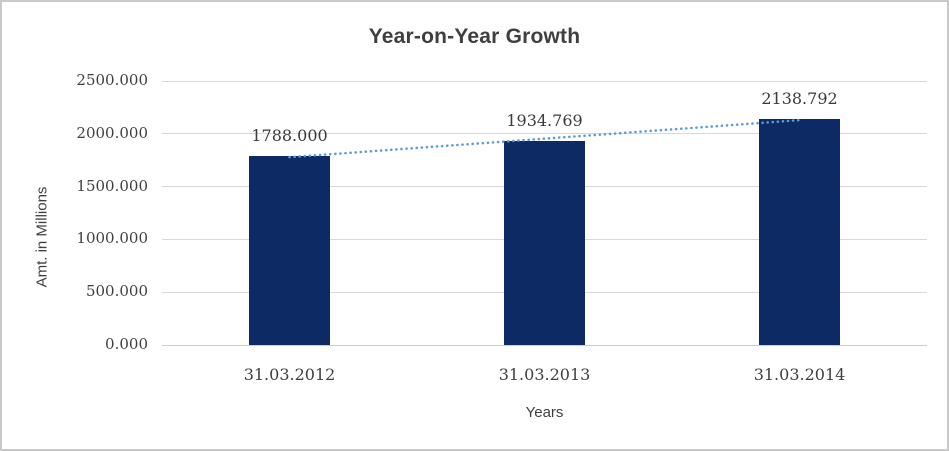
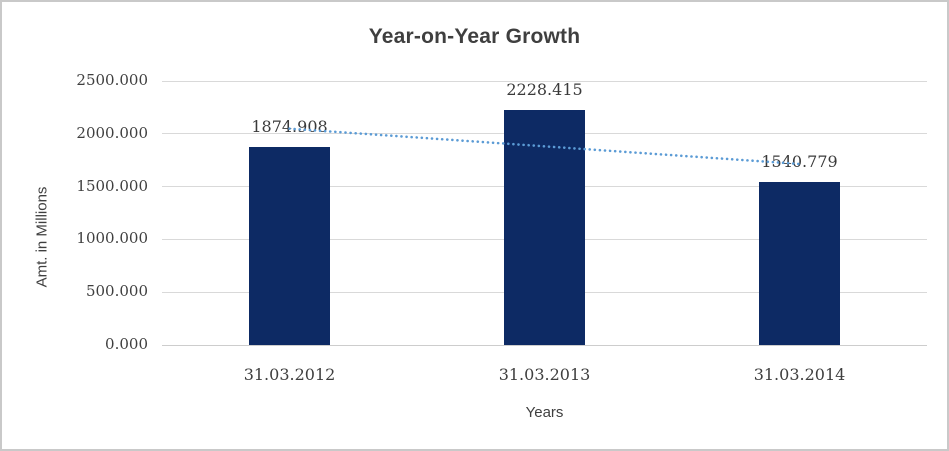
31.03.2012: 1788.000 -> 1874.908
31.03.2013: 1934.769 -> 2228.415
31.03.2014: 2138.792 -> 1540.779
